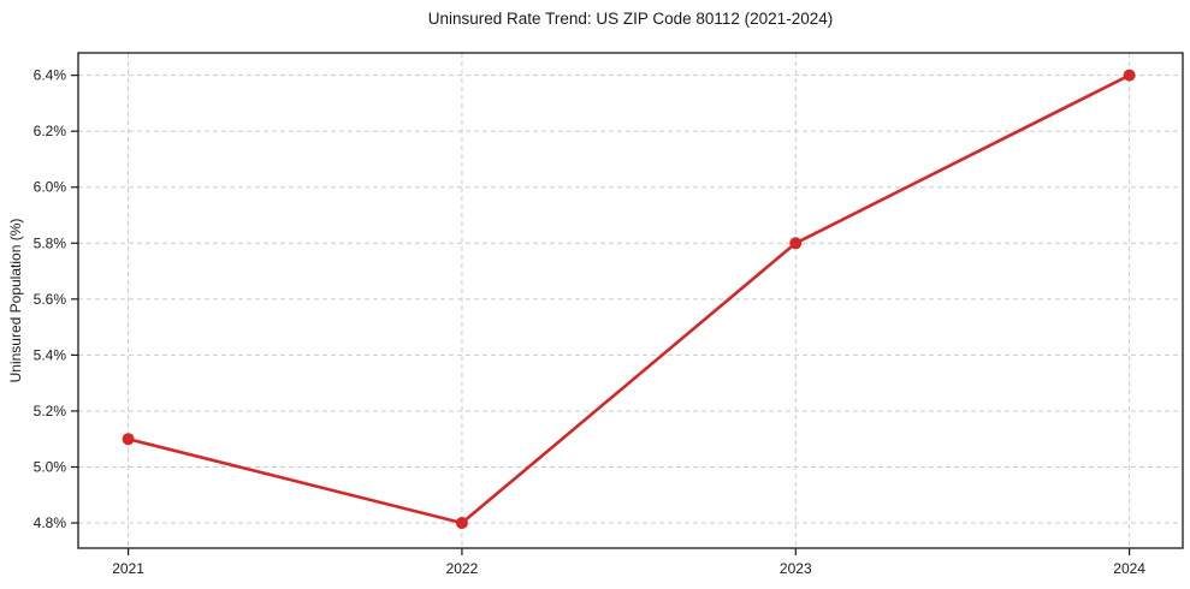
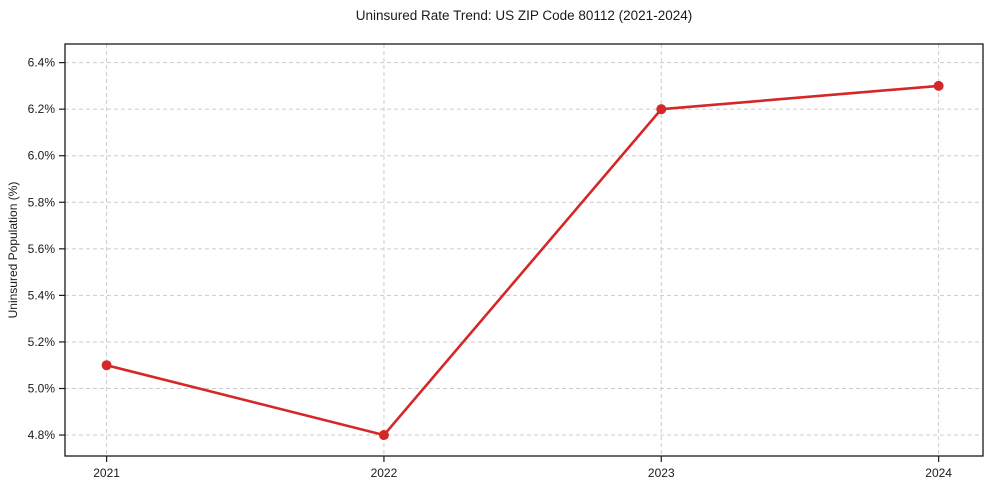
2023: 5.8% -> 6.2%
2024: 6.4% -> 6.3%
